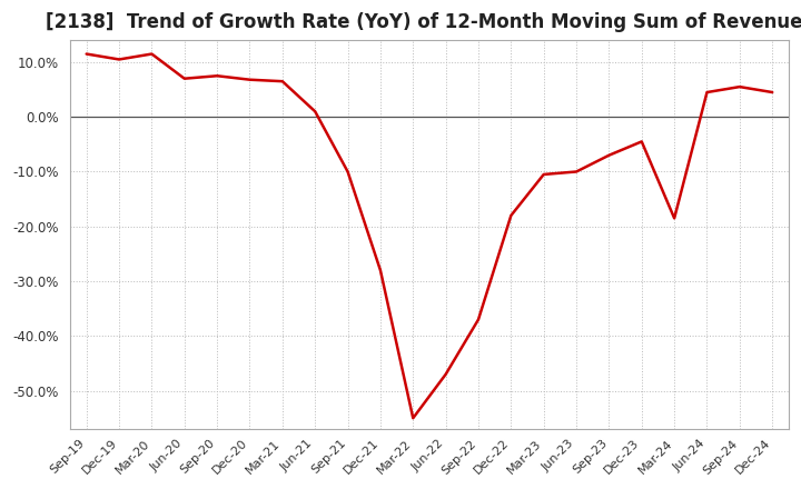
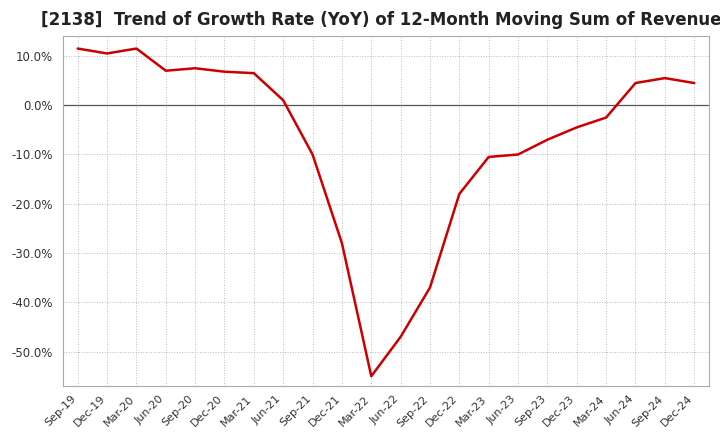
Mar-24: -18.5% -> -2.5%
